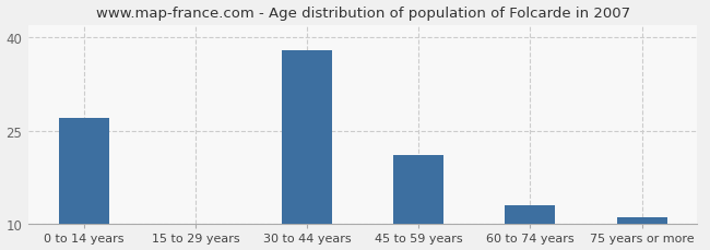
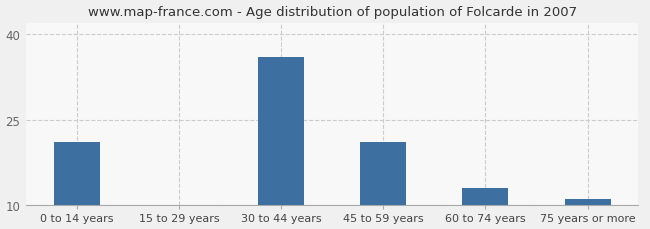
0 to 14 years: 27 -> 21
30 to 44 years: 38 -> 36
